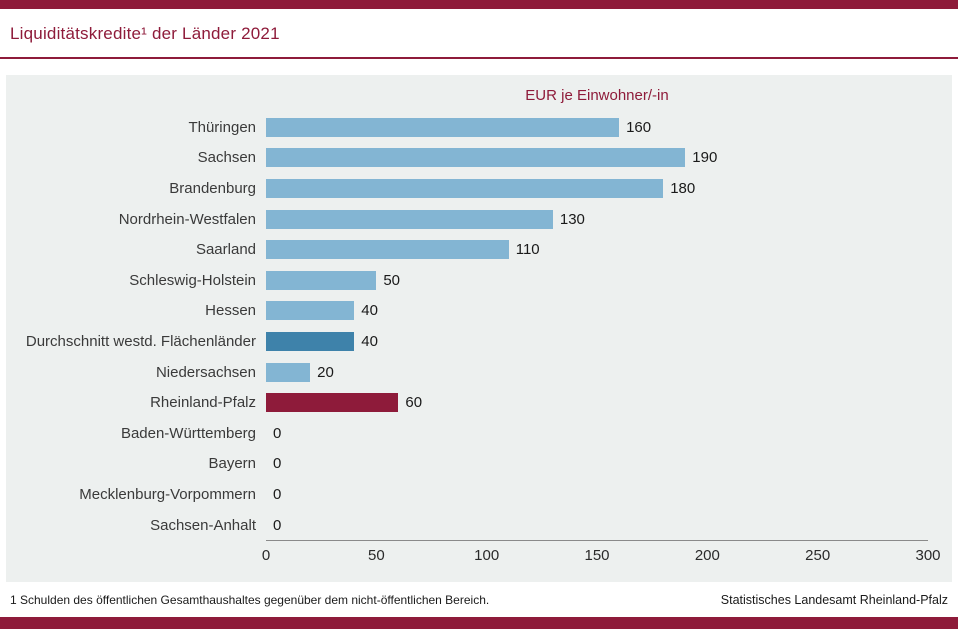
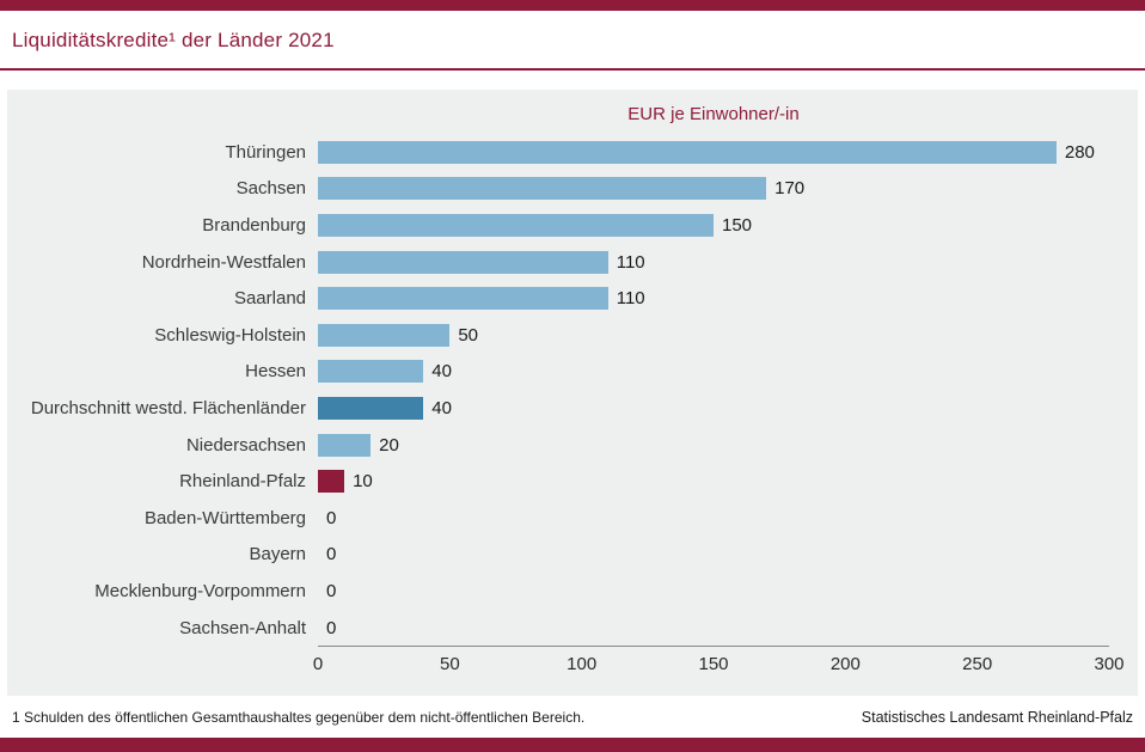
Thüringen: 160 -> 280
Sachsen: 190 -> 170
Brandenburg: 180 -> 150
Nordrhein-Westfalen: 130 -> 110
Rheinland-Pfalz: 60 -> 10
